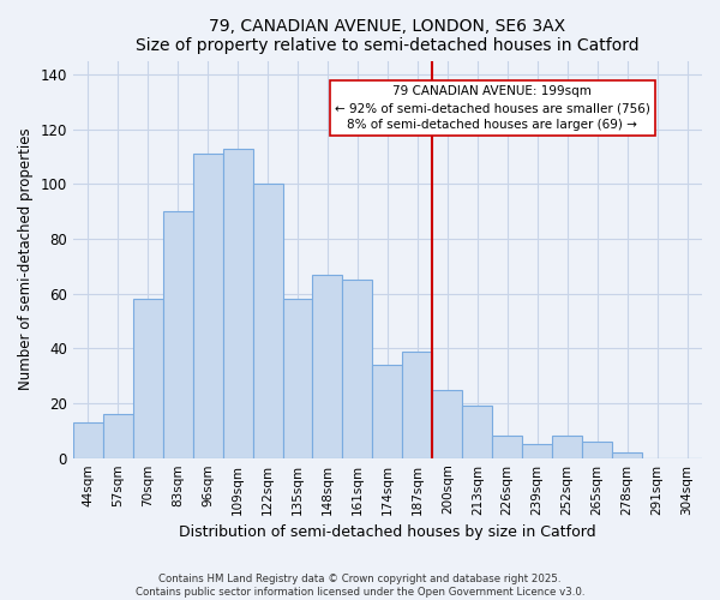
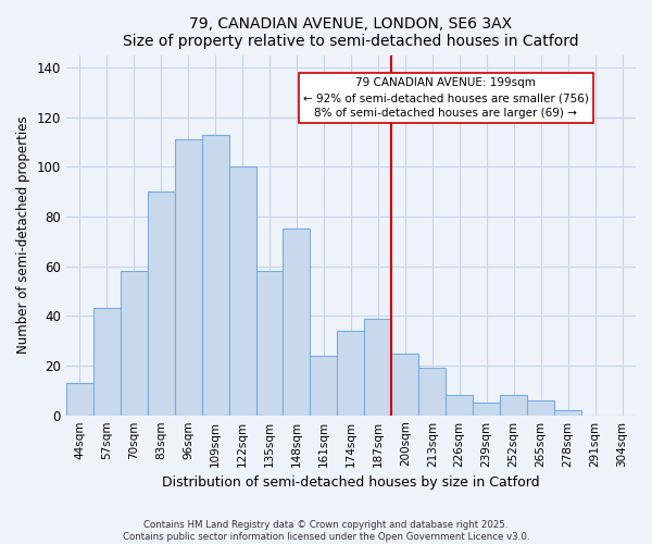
57sqm: 16 -> 43
148sqm: 67 -> 75
161sqm: 65 -> 24
